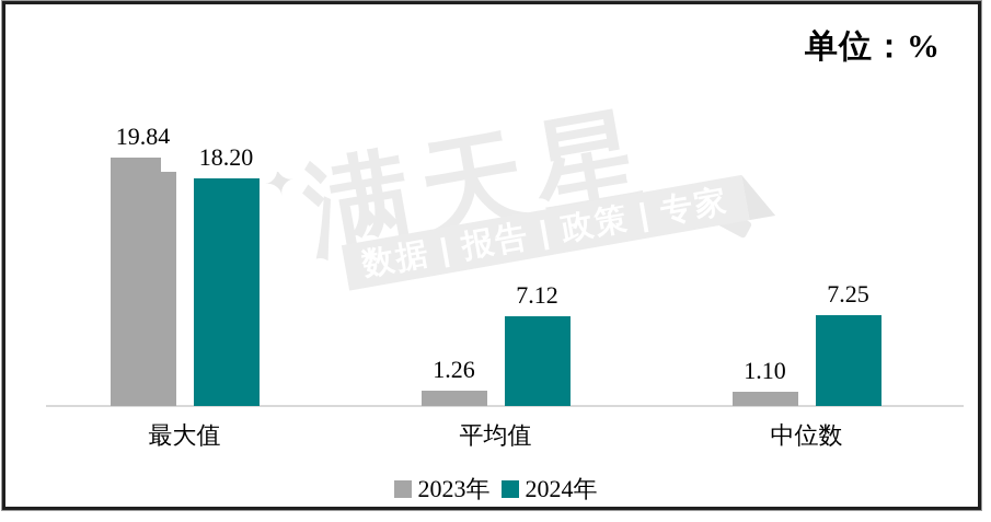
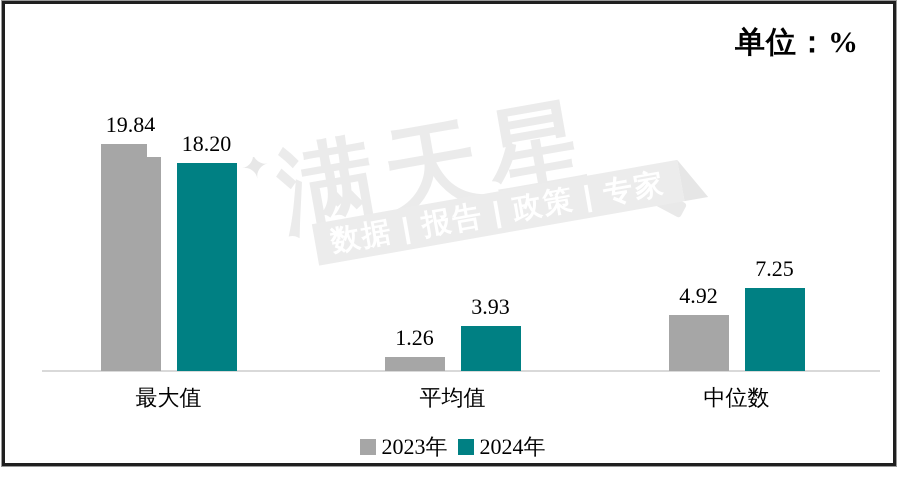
2024年/平均值: 7.12 -> 3.93
2023年/中位数: 1.10 -> 4.92
